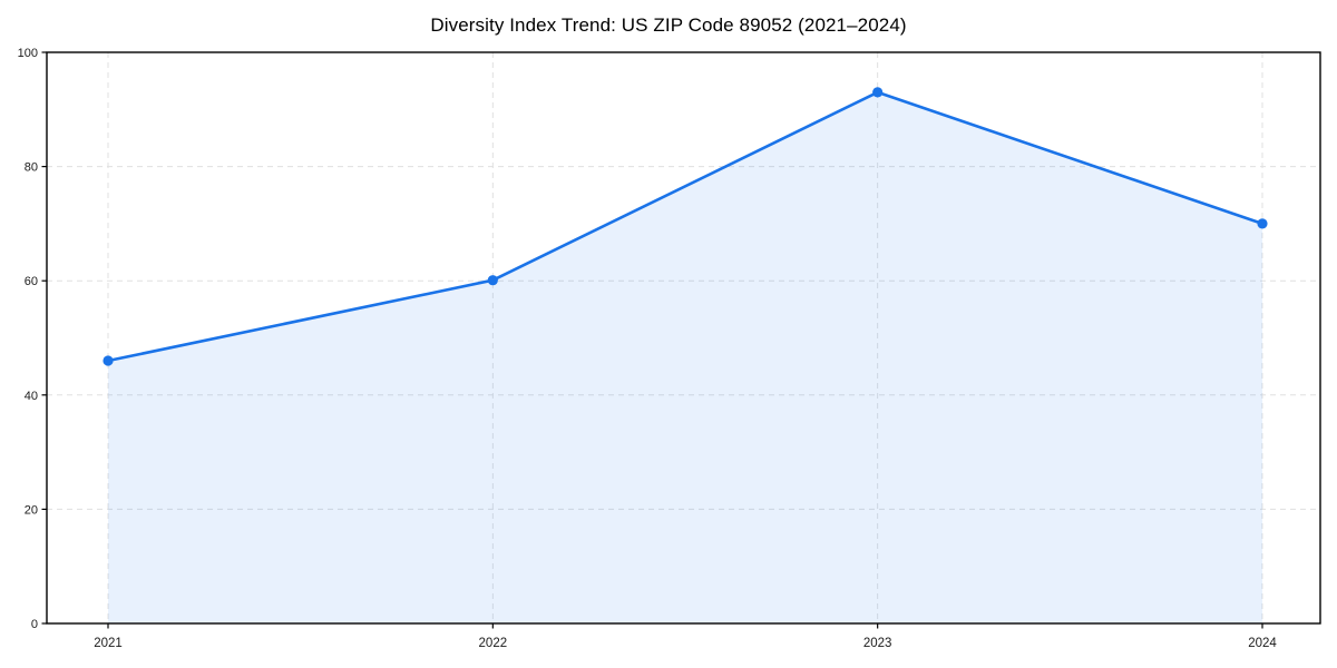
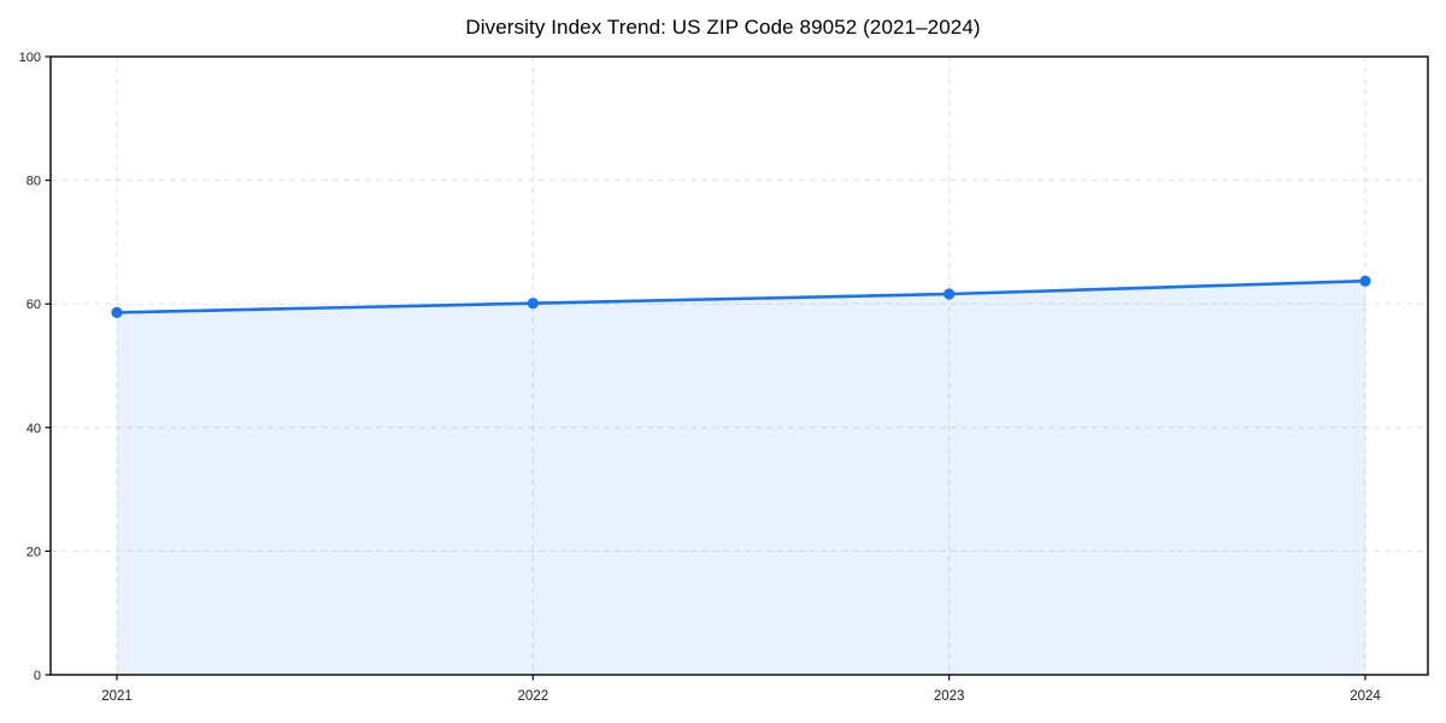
2021: 46 -> 59
2023: 93 -> 62
2024: 70 -> 64
